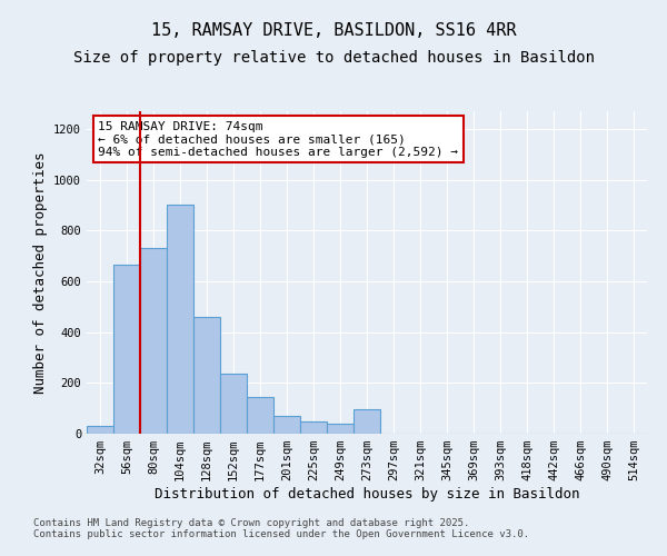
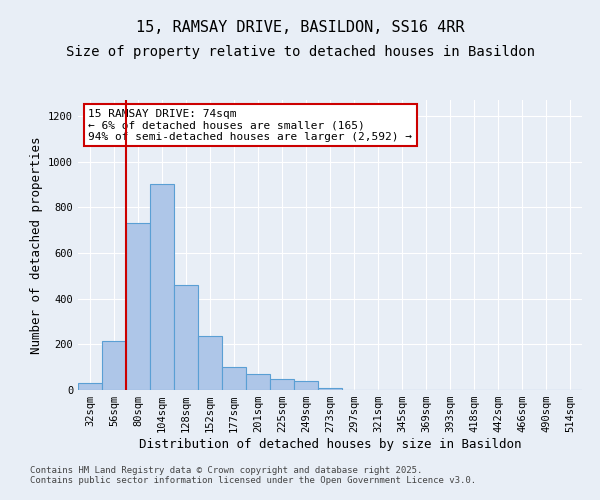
56sqm: 665 -> 215
177sqm: 145 -> 100
273sqm: 95 -> 10
